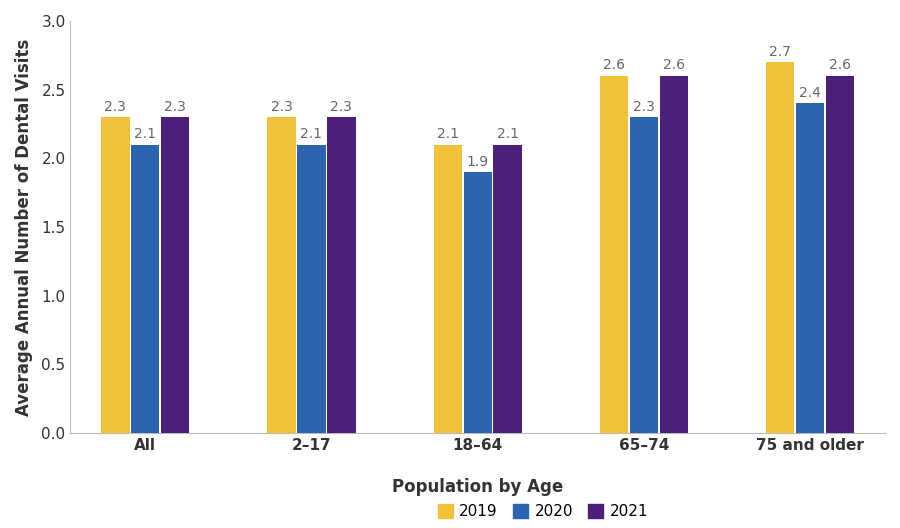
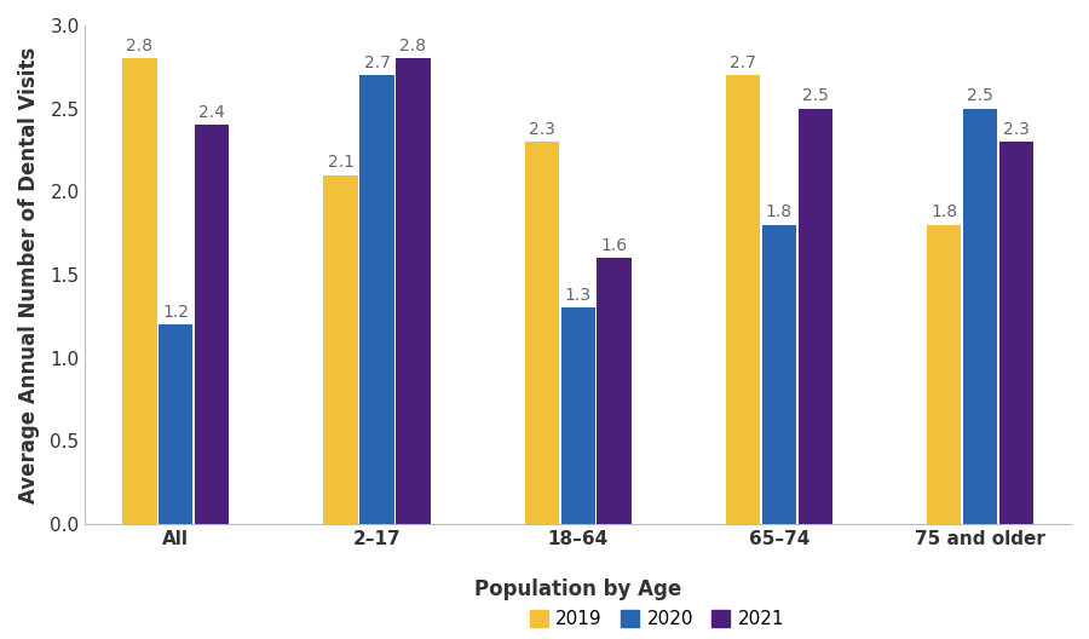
2019/All: 2.3 -> 2.8
2020/All: 2.1 -> 1.2
2021/All: 2.3 -> 2.4
2019/2–17: 2.3 -> 2.1
2020/2–17: 2.1 -> 2.7
2021/2–17: 2.3 -> 2.8
2019/18–64: 2.1 -> 2.3
2020/18–64: 1.9 -> 1.3
2021/18–64: 2.1 -> 1.6
2019/65–74: 2.6 -> 2.7
2020/65–74: 2.3 -> 1.8
2021/65–74: 2.6 -> 2.5
2019/75 and older: 2.7 -> 1.8
2020/75 and older: 2.4 -> 2.5
2021/75 and older: 2.6 -> 2.3
